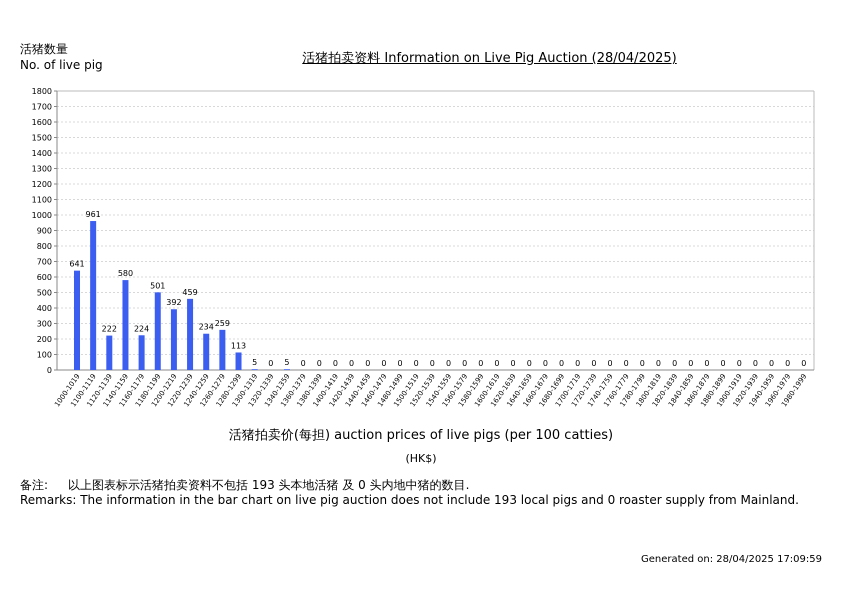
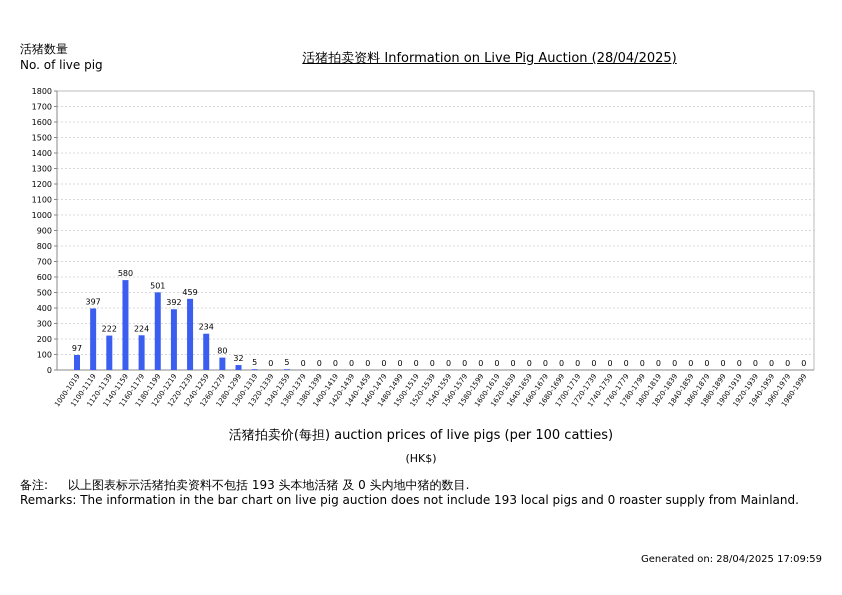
1000-1019: 641 -> 97
1100-1119: 961 -> 397
1260-1279: 259 -> 80
1280-1299: 113 -> 32
